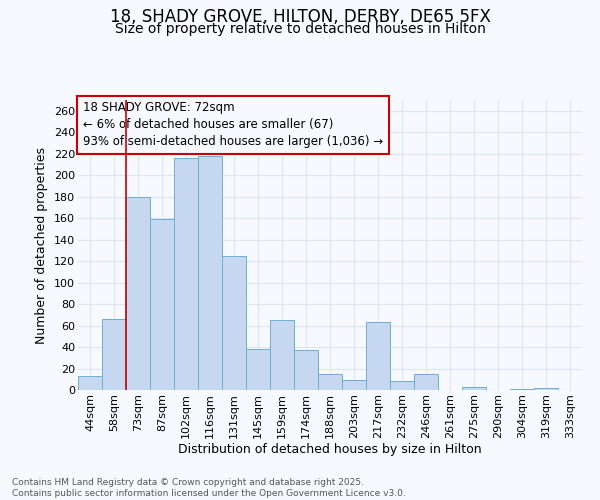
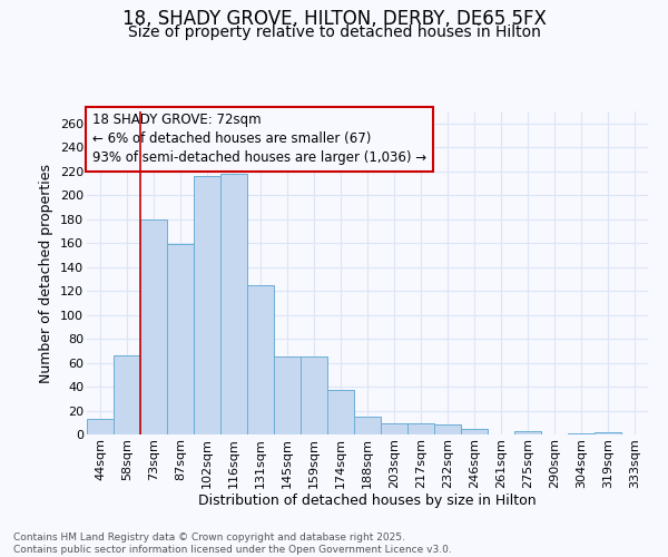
145sqm: 38 -> 65
217sqm: 63 -> 9
246sqm: 15 -> 5
